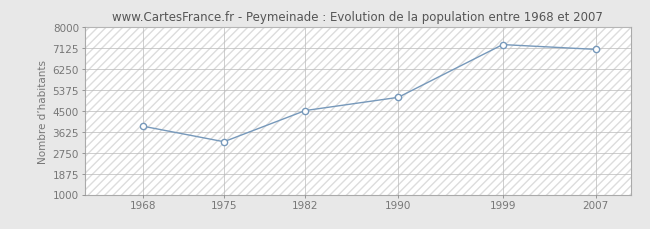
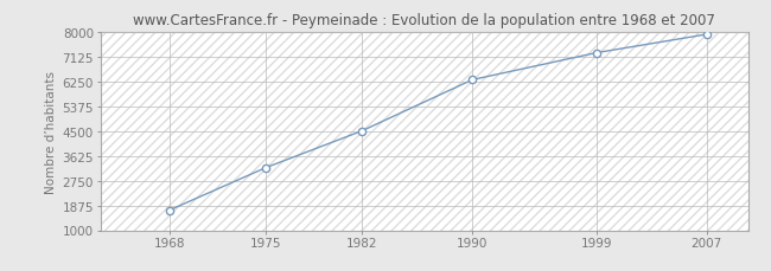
1968: 3850 -> 1700
1990: 5050 -> 6300
2007: 7050 -> 7900
